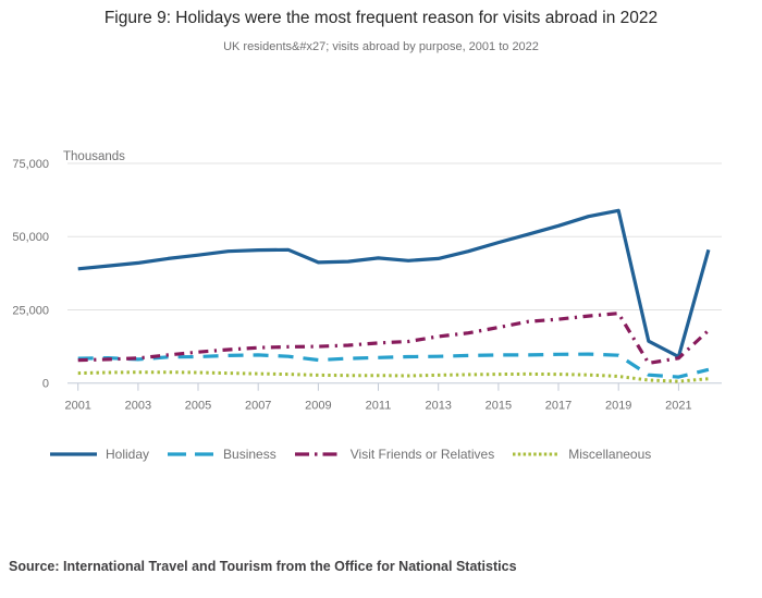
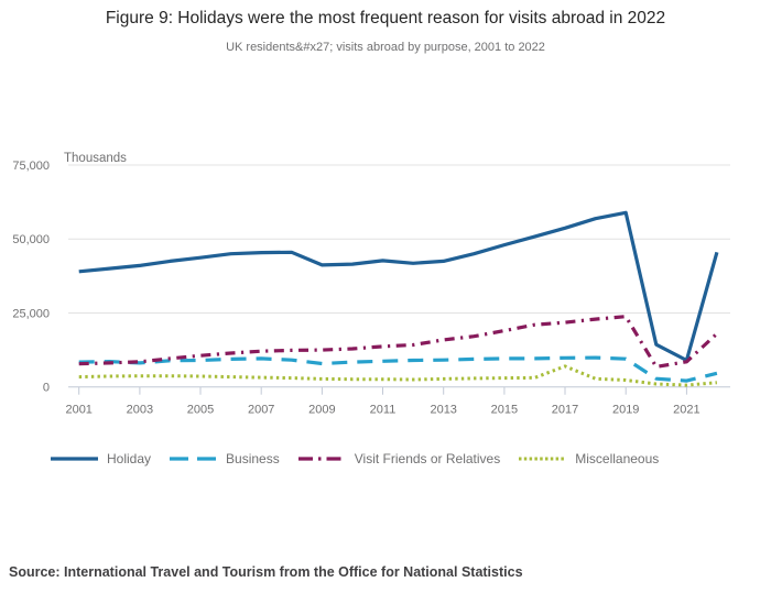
Miscellaneous/2017: 3000 -> 7000
